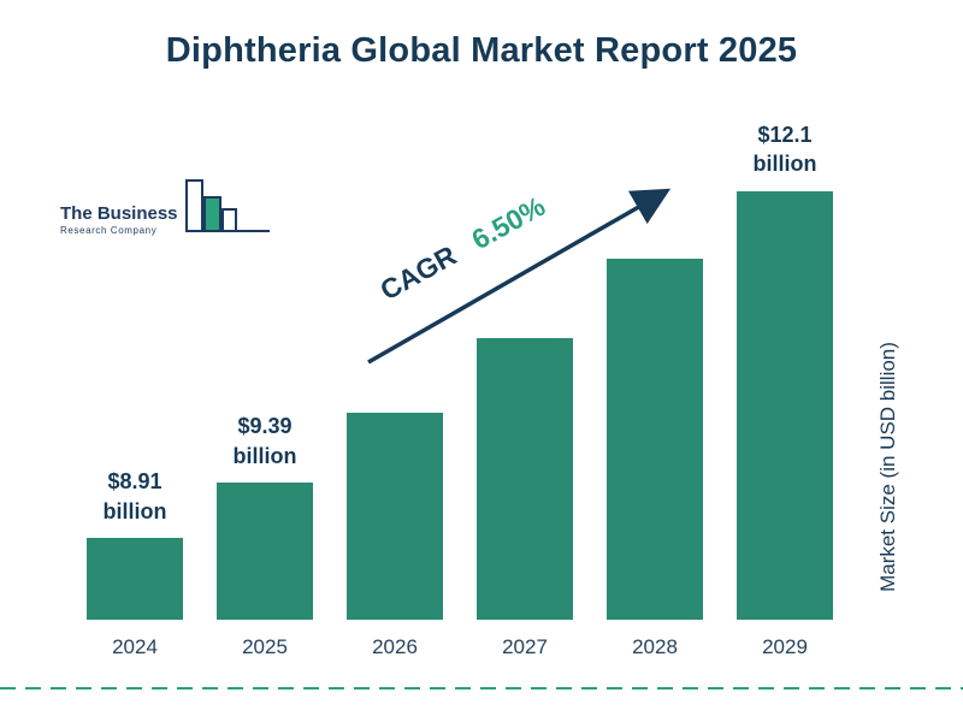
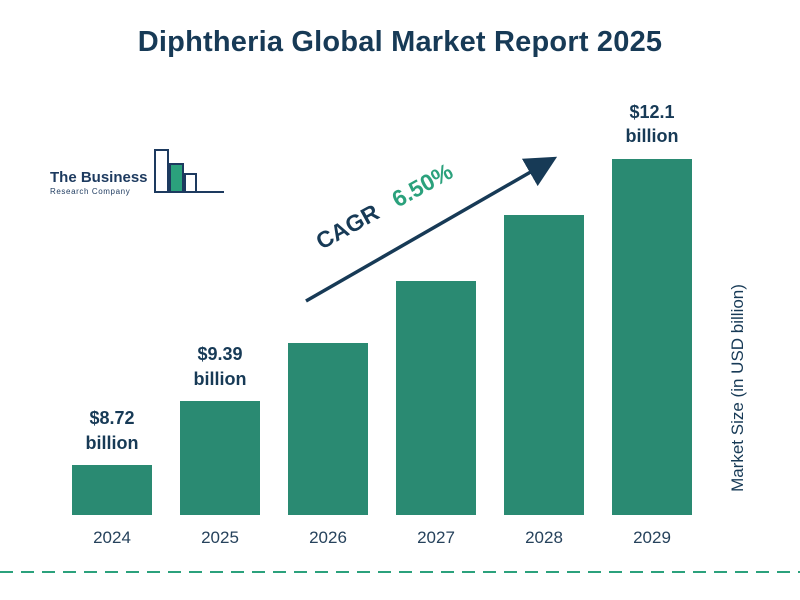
2024: $8.91 -> $8.72
